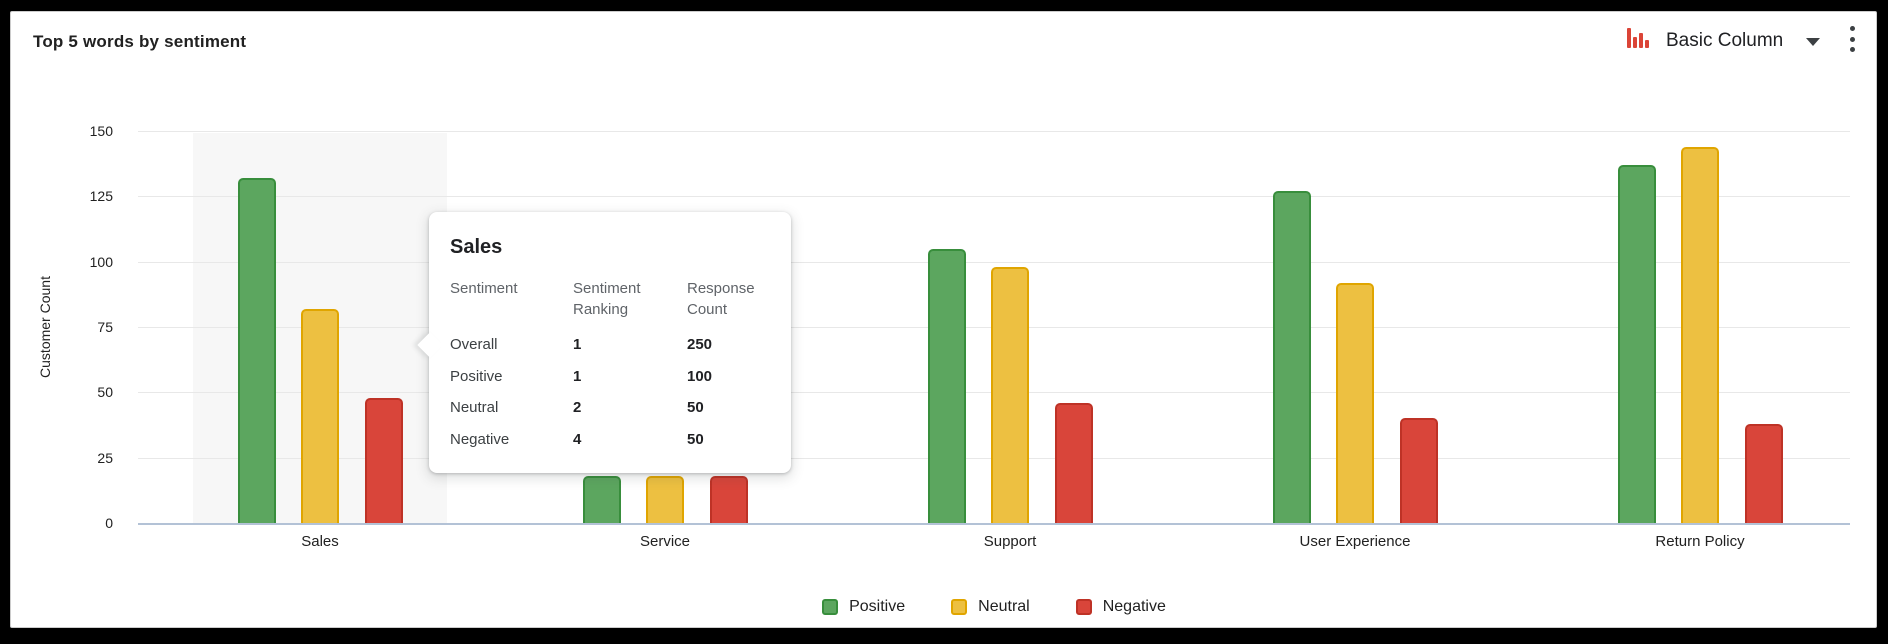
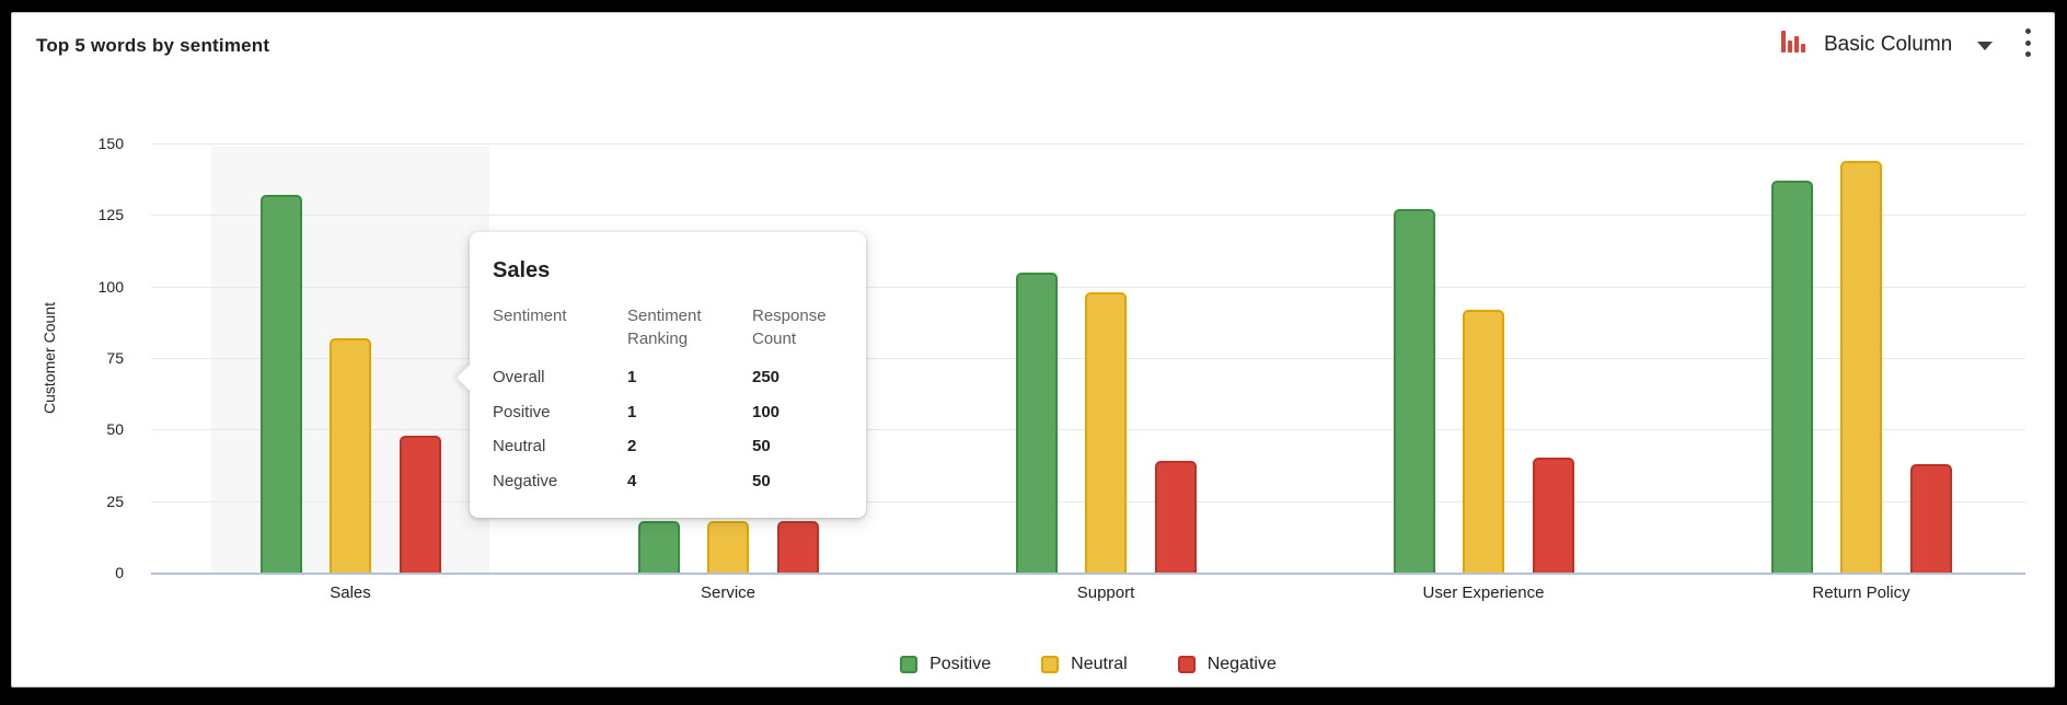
Negative/Support: 46 -> 39
